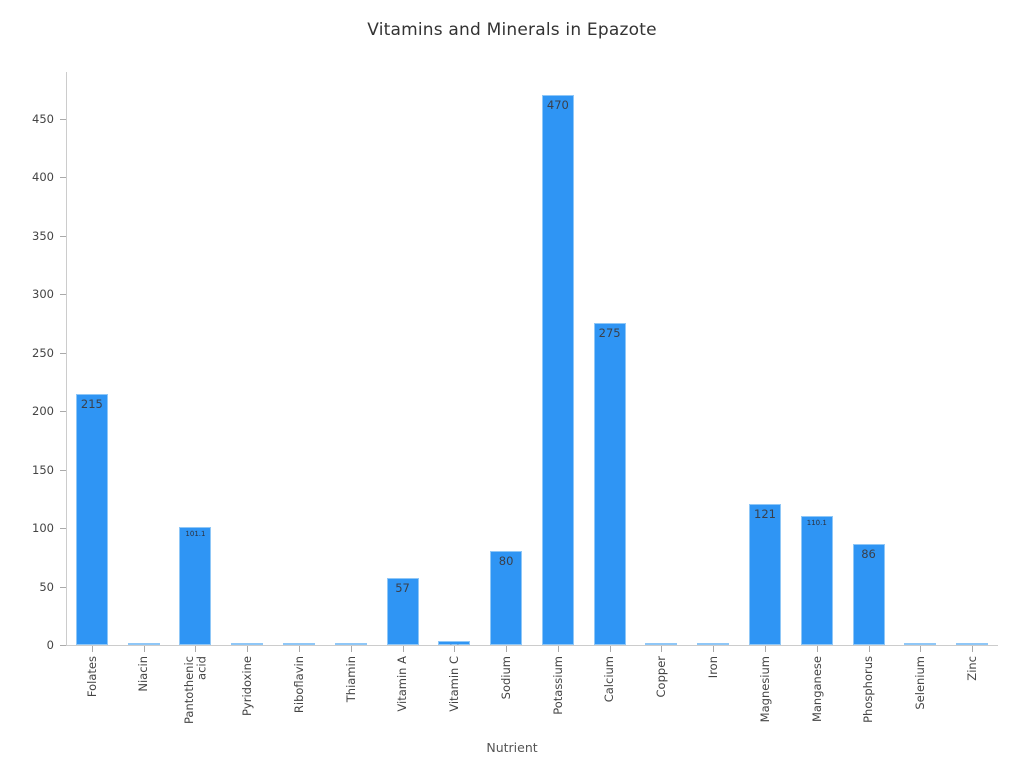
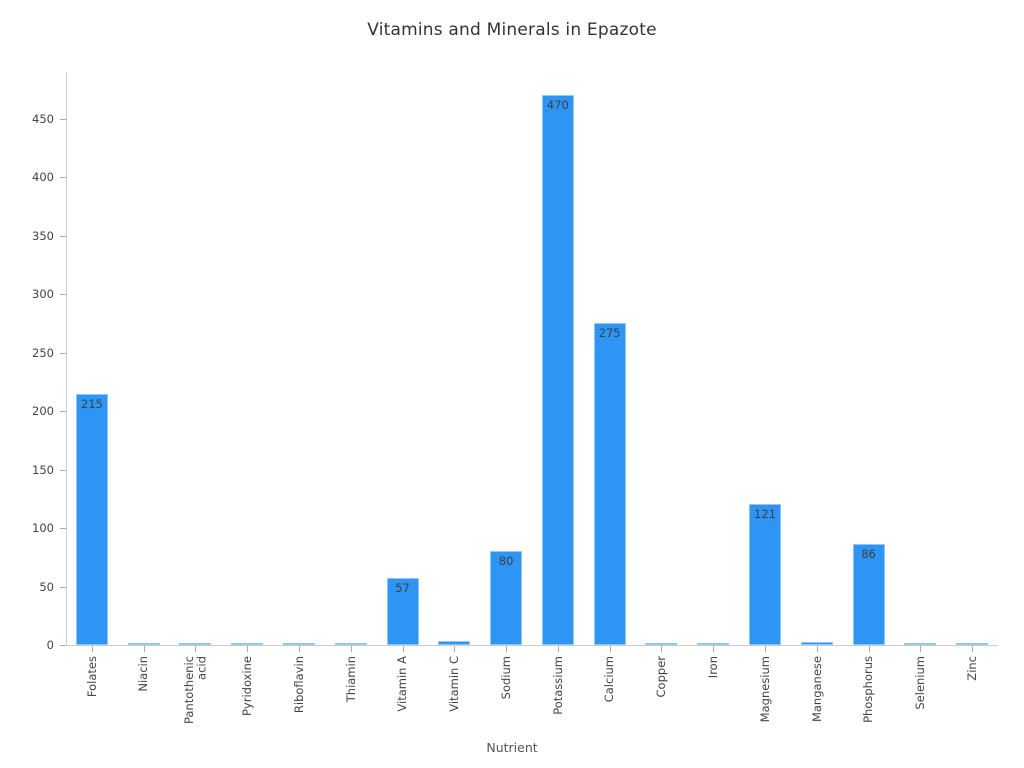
Pantothenic acid: 101.1 -> 0.4
Manganese: 110.1 -> 2.9
